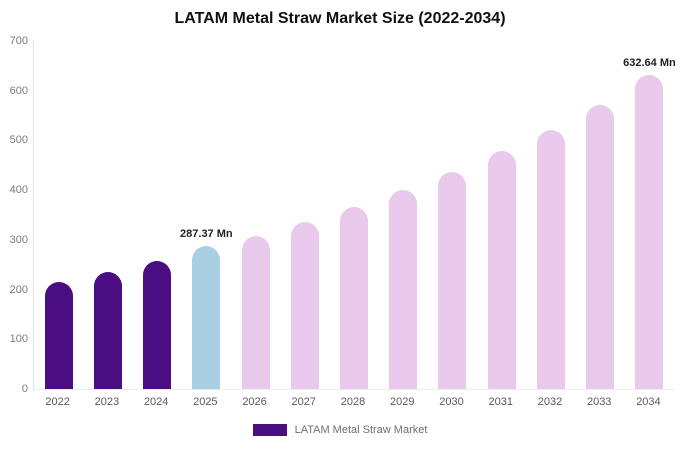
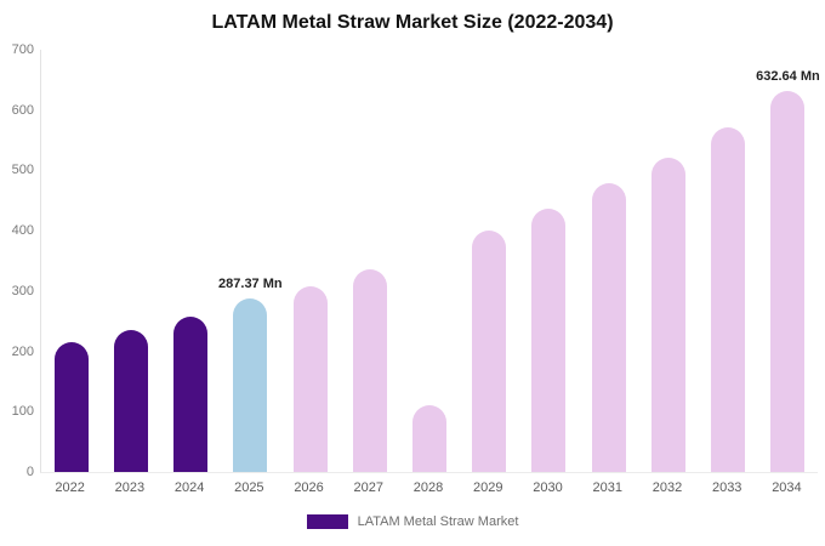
2028: 370 -> 110
